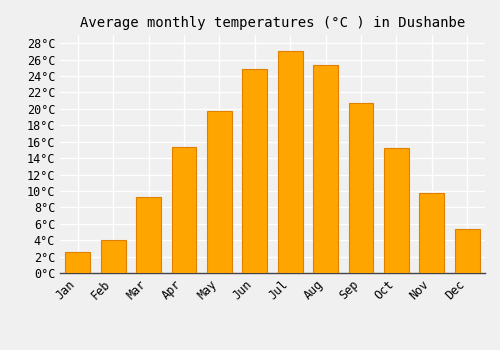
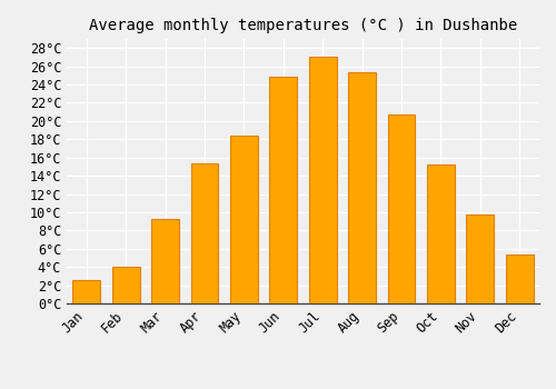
May: 19.7°C -> 18.4°C
